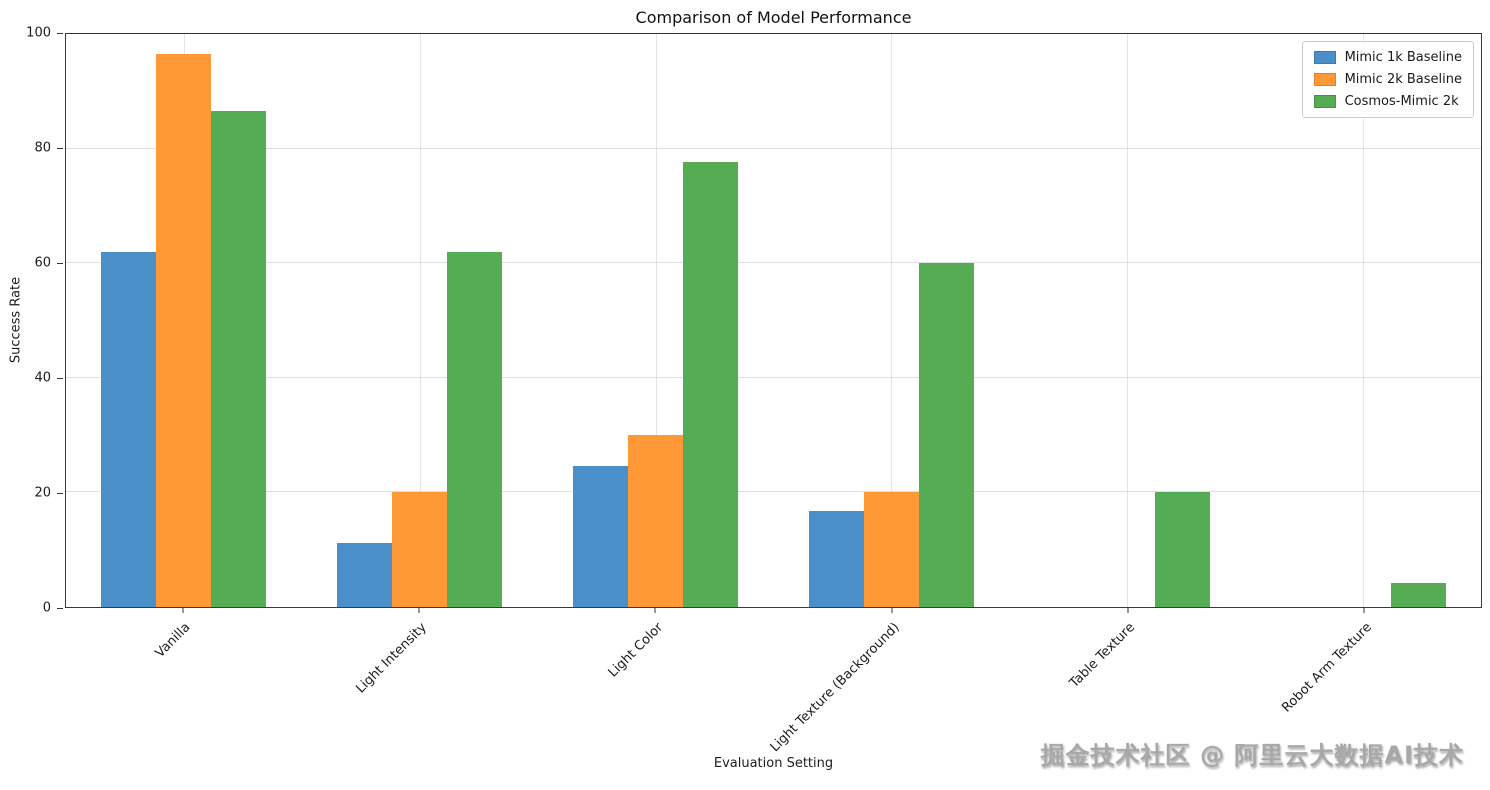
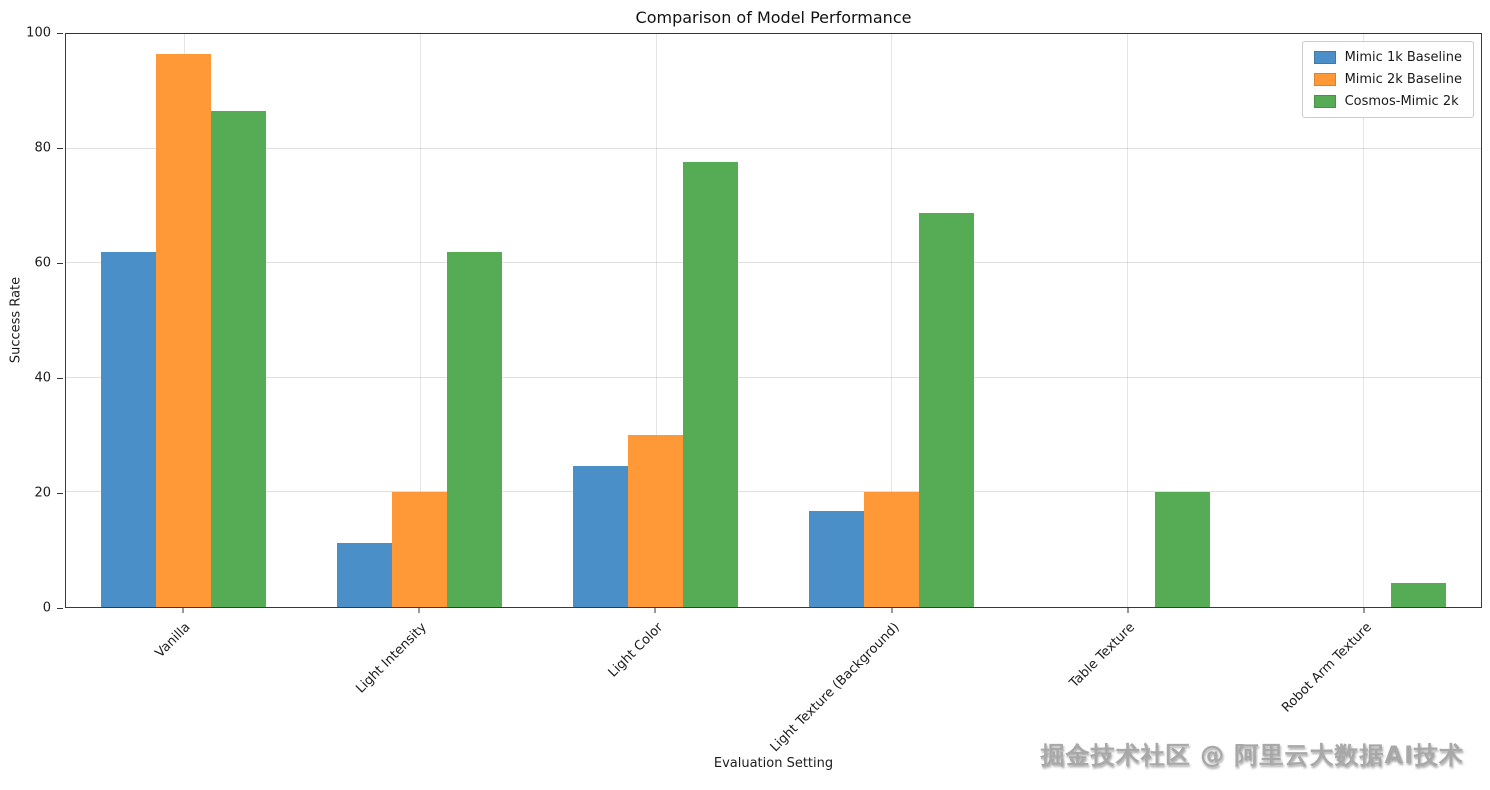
Cosmos-Mimic 2k/Light Texture (Background): 60 -> 69
